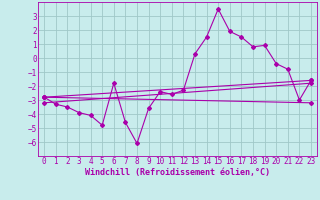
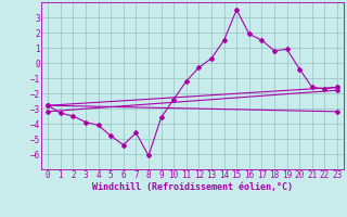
6: -1.8 -> -5.4
11: -2.6 -> -1.2
12: -2.3 -> -0.3
21: -0.8 -> -1.6
22: -3.0 -> -1.7
